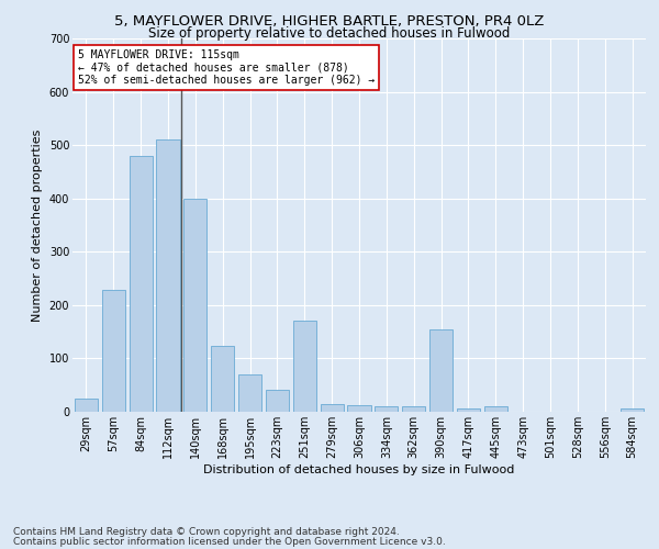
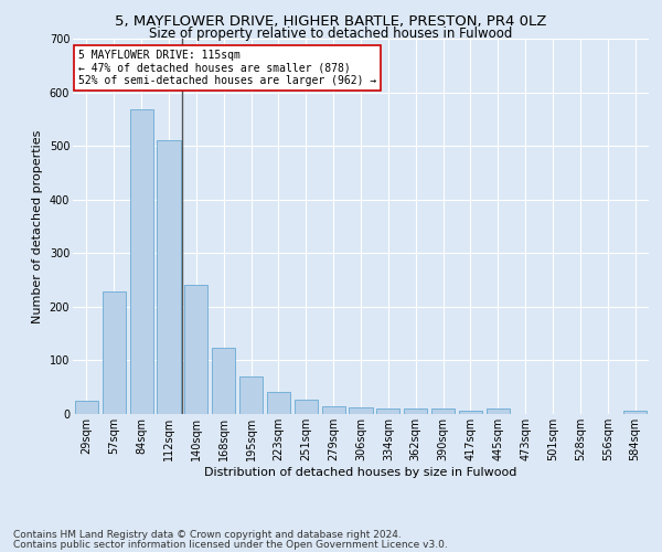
84sqm: 480 -> 568
140sqm: 400 -> 240
251sqm: 170 -> 26
390sqm: 155 -> 10
